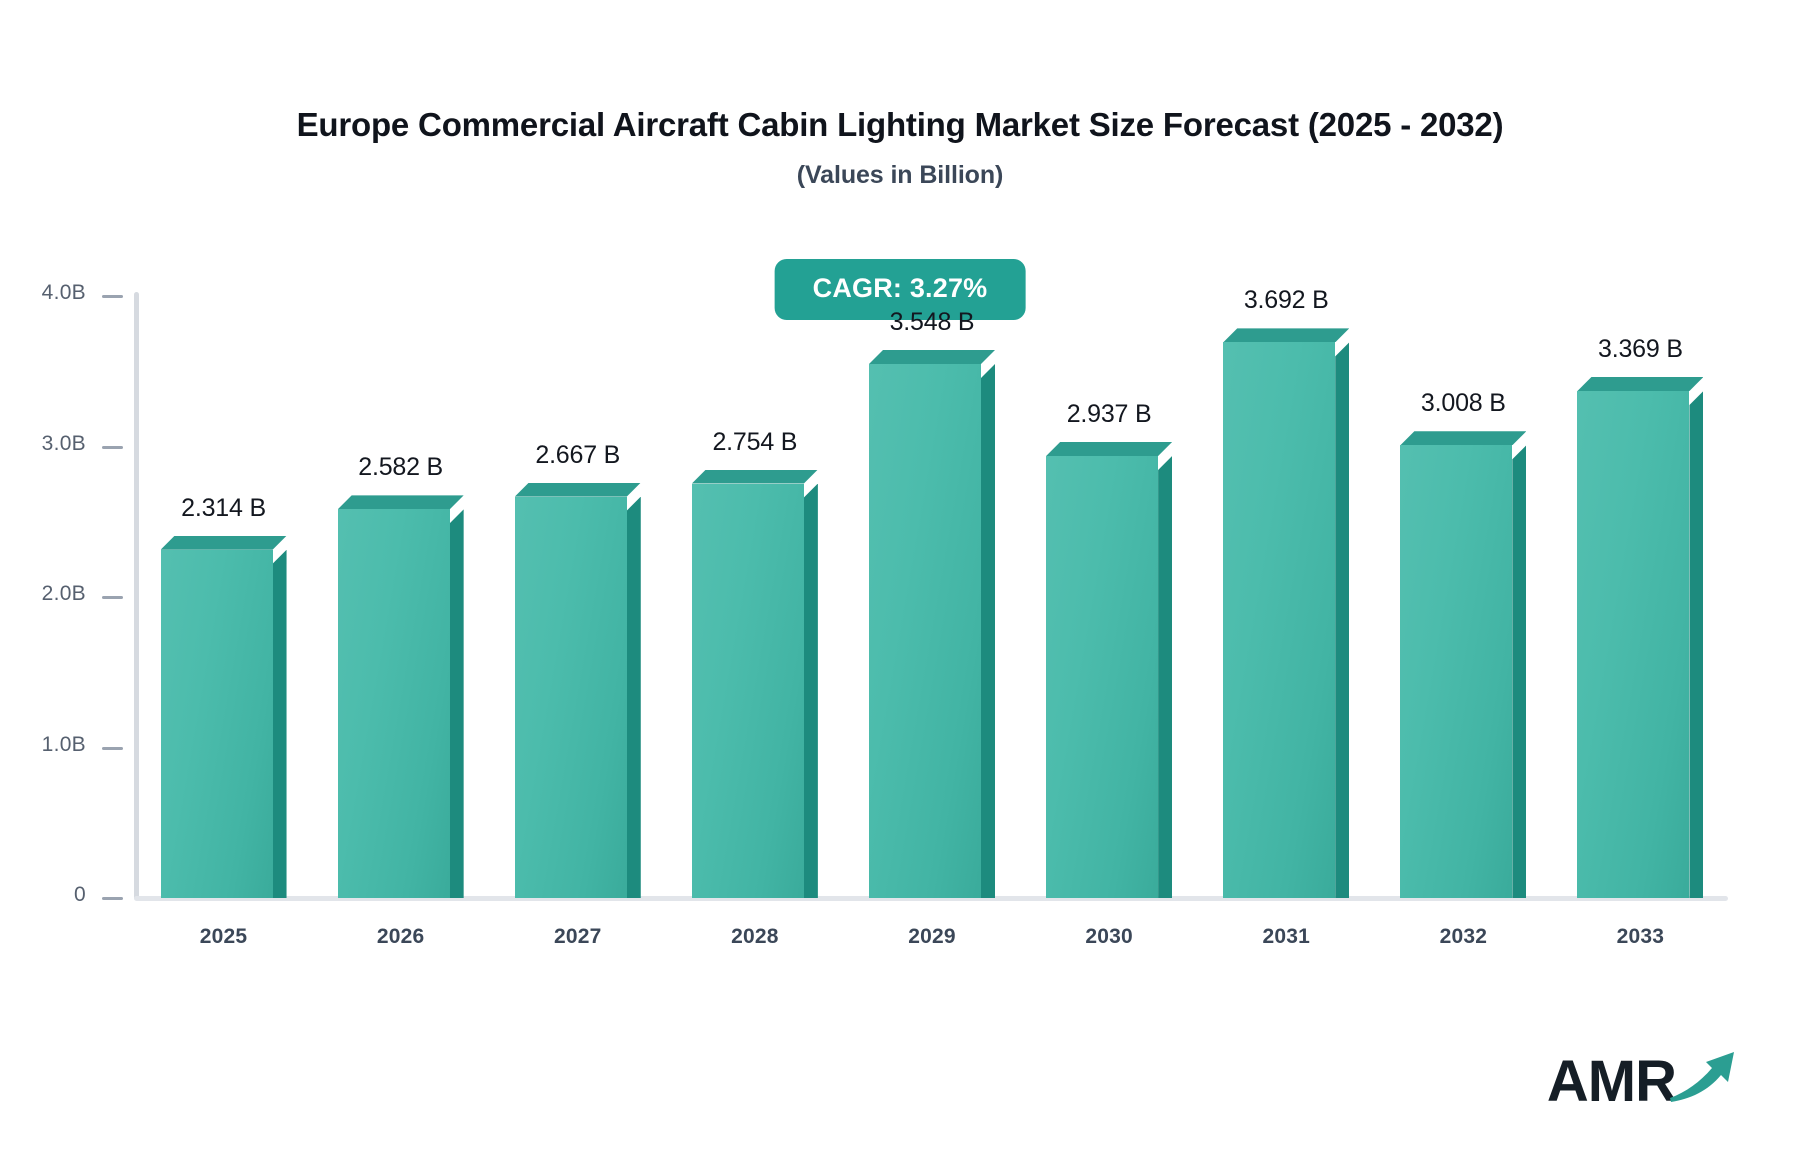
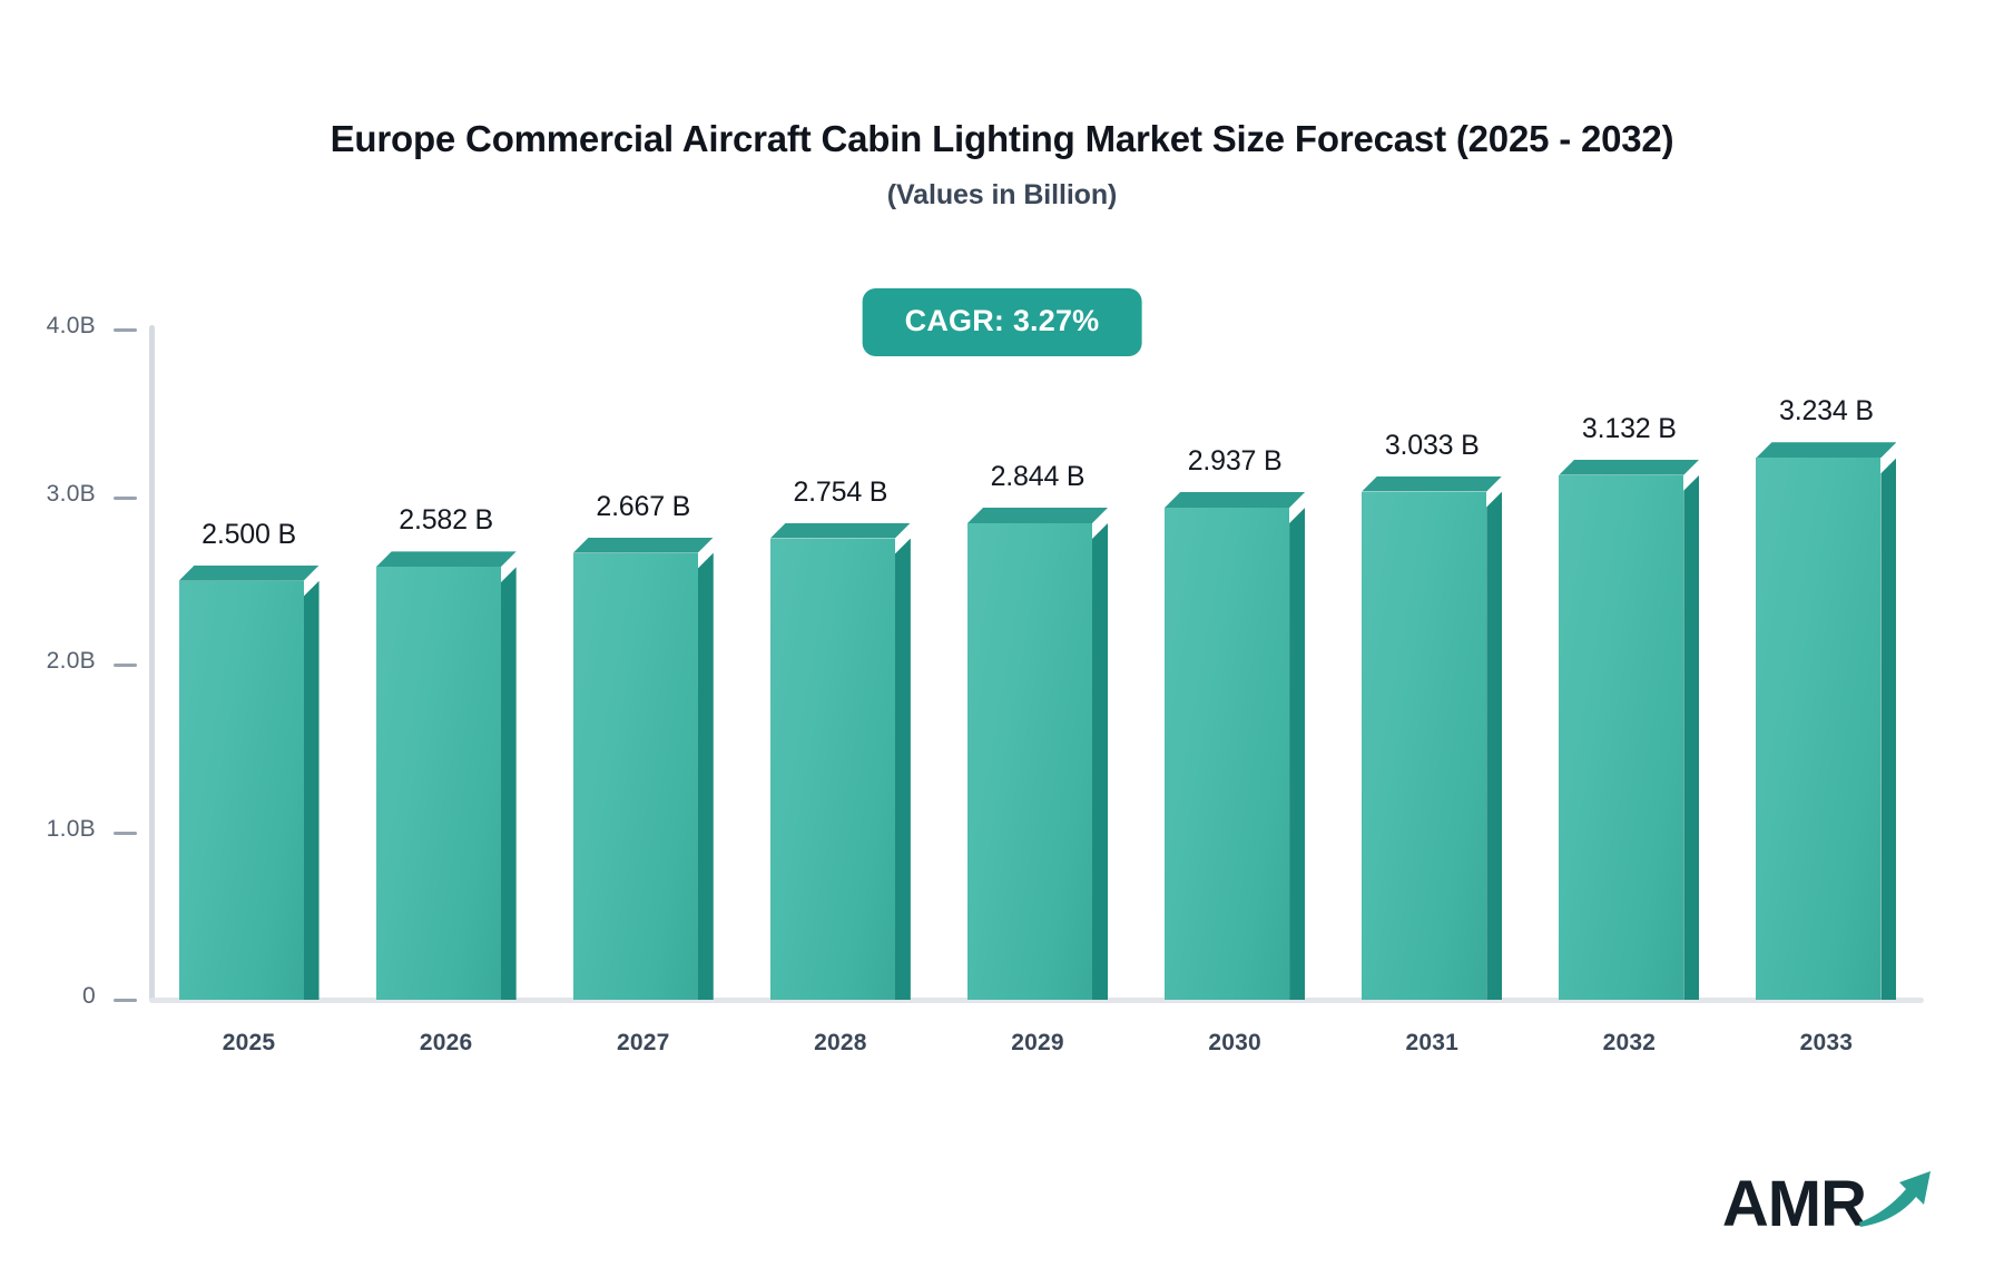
2025: 2.314 -> 2.500
2029: 3.548 -> 2.844
2031: 3.692 -> 3.033
2032: 3.008 -> 3.132
2033: 3.369 -> 3.234
